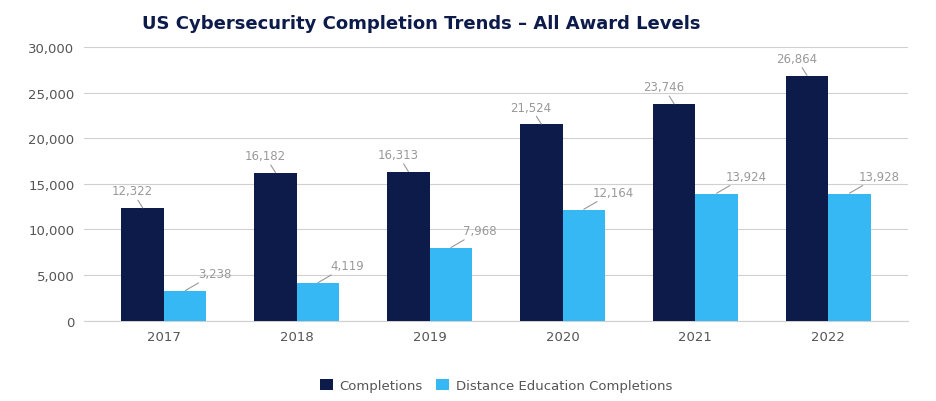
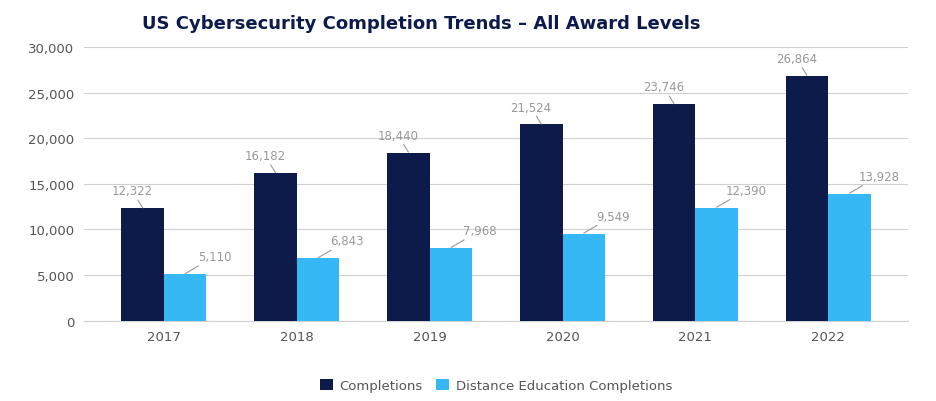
Distance Education Completions/2017: 3,238 -> 5,110
Distance Education Completions/2018: 4,119 -> 6,843
Completions/2019: 16,313 -> 18,440
Distance Education Completions/2020: 12,164 -> 9,549
Distance Education Completions/2021: 13,924 -> 12,390
